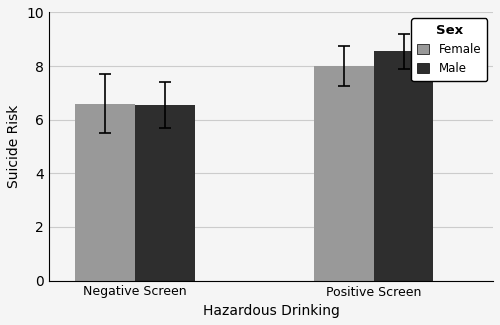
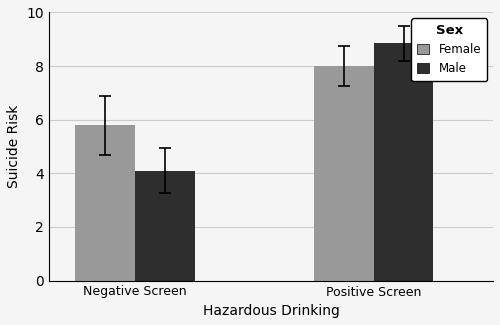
Female/Negative Screen: 6.6 -> 5.8
Male/Negative Screen: 6.55 -> 4.10
Male/Positive Screen: 8.55 -> 8.85
